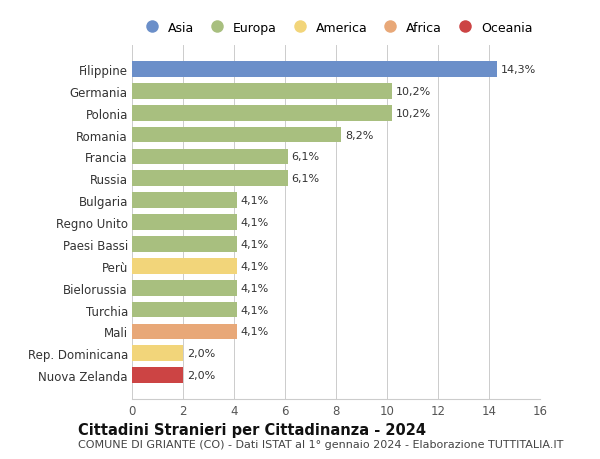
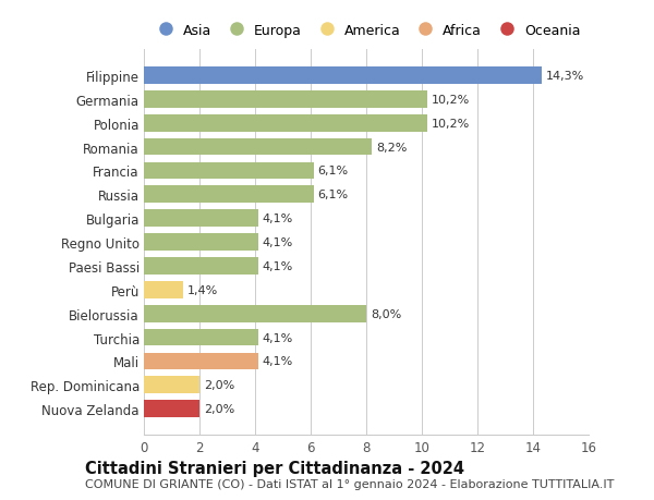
Perù: 4,1% -> 1,4%
Bielorussia: 4,1% -> 8,0%
